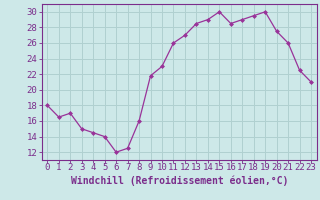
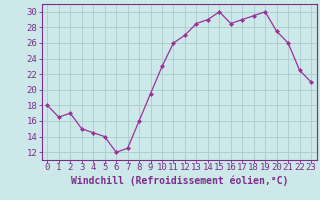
9: 21.8 -> 19.5
